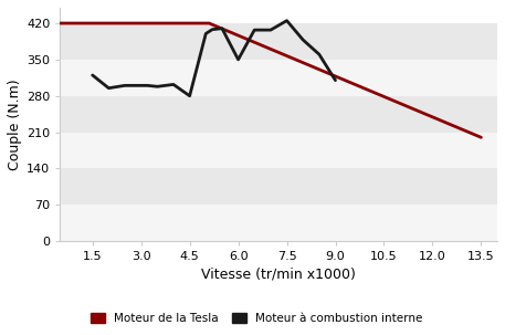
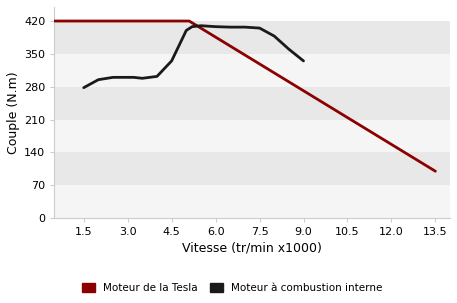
Moteur à combustion interne/1.5: 320 -> 278
Moteur à combustion interne/4.5: 280 -> 335
Moteur à combustion interne/6.0: 350 -> 408
Moteur à combustion interne/7.5: 425 -> 405
Moteur à combustion interne/9.0: 310 -> 335
Moteur de la Tesla/13.5: 200 -> 100
